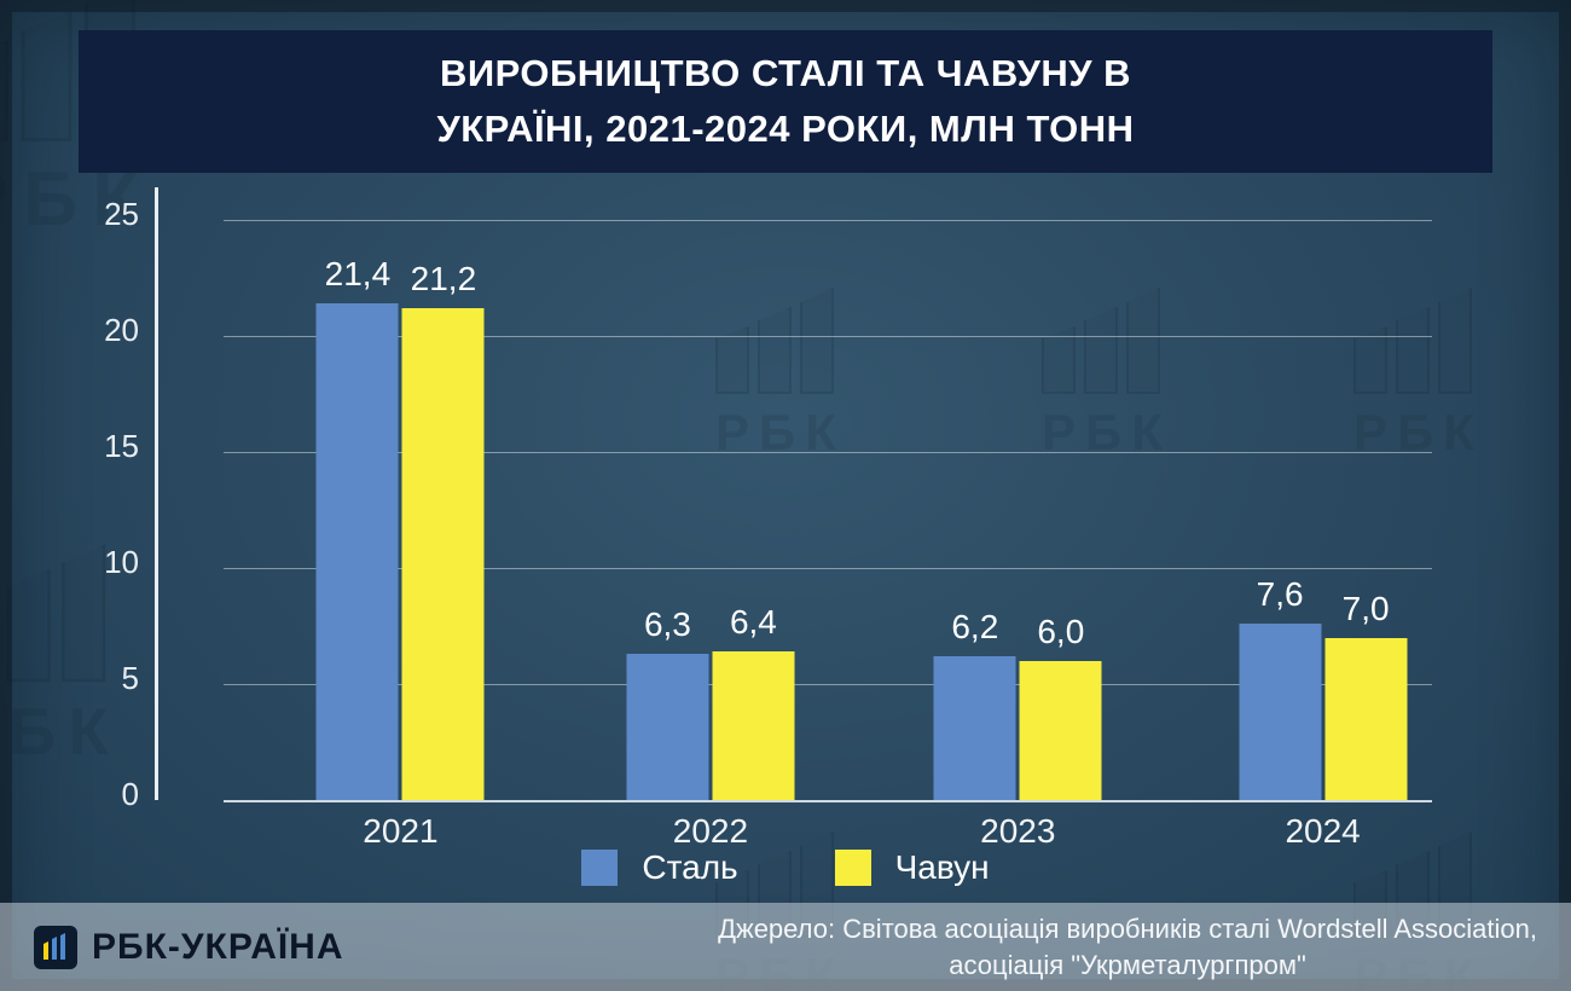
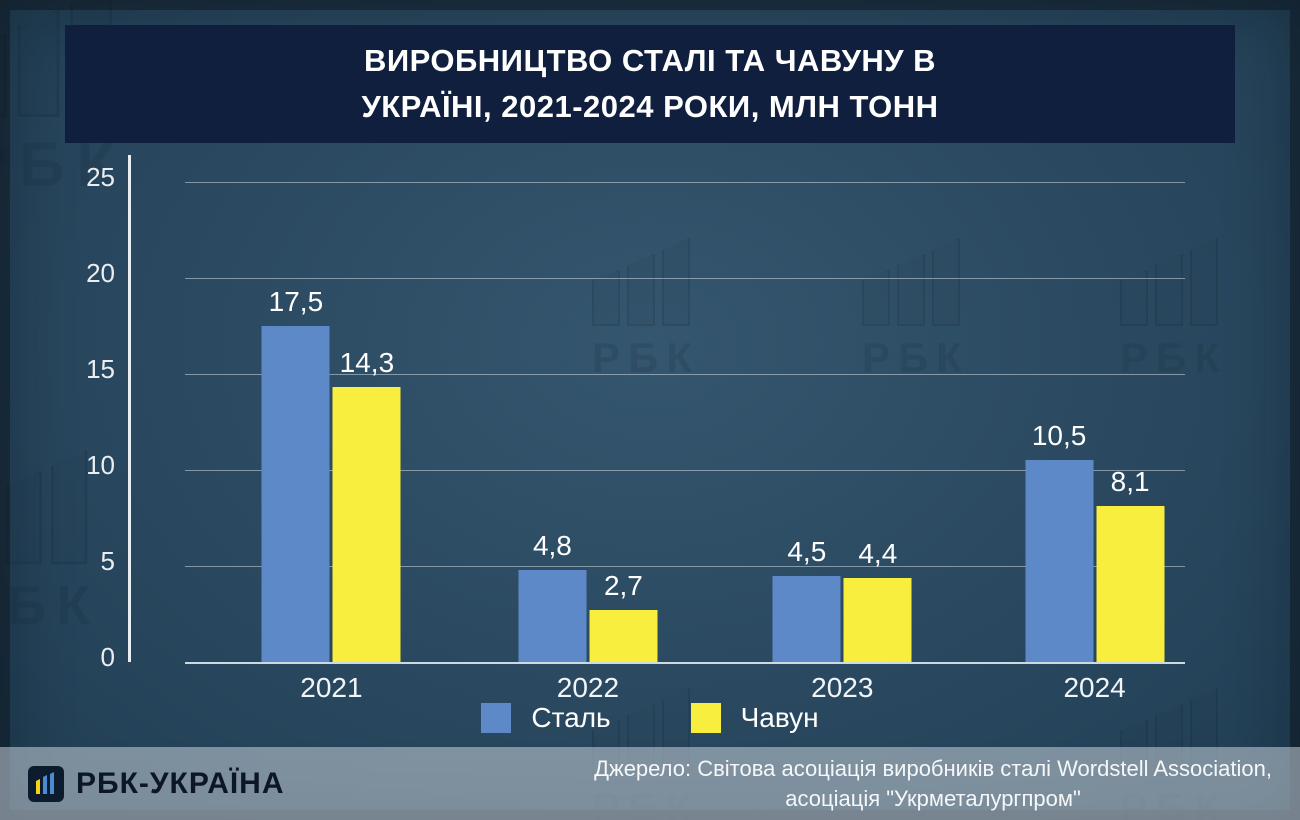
Сталь/2021: 21,4 -> 17,5
Чавун/2021: 21,2 -> 14,3
Сталь/2022: 6,3 -> 4,8
Чавун/2022: 6,4 -> 2,7
Сталь/2023: 6,2 -> 4,5
Чавун/2023: 6,0 -> 4,4
Сталь/2024: 7,6 -> 10,5
Чавун/2024: 7,0 -> 8,1
